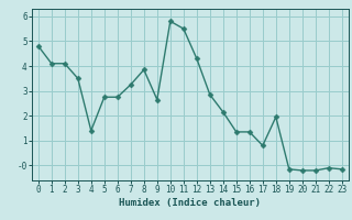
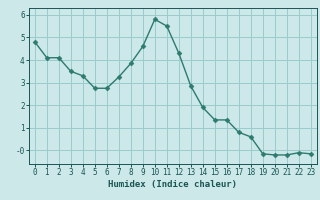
4: 1.40 -> 3.30
9: 2.65 -> 4.60
14: 2.15 -> 1.90
18: 1.95 -> 0.60
